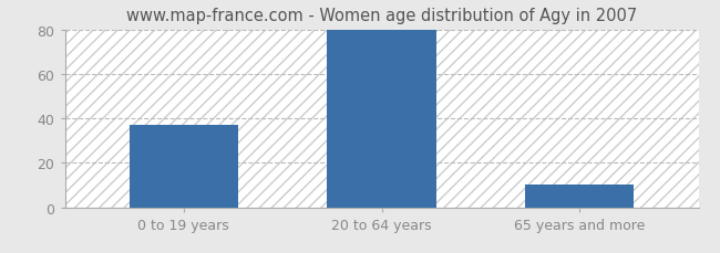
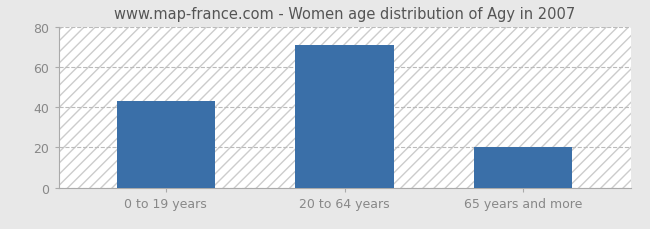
0 to 19 years: 37 -> 43
20 to 64 years: 80 -> 71
65 years and more: 10 -> 20
